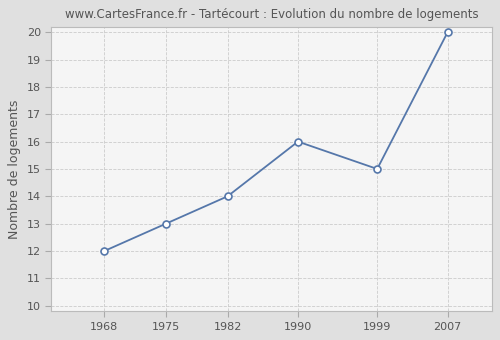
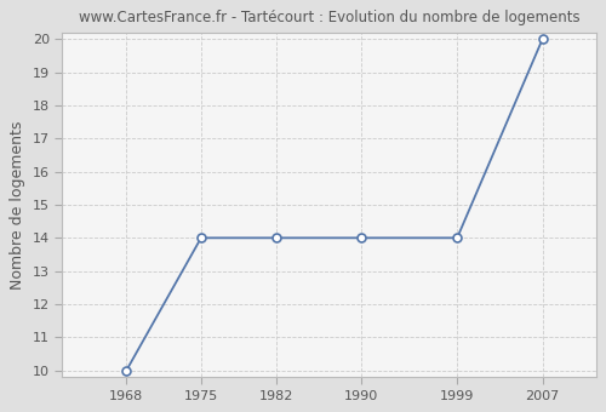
1968: 12 -> 10
1975: 13 -> 14
1990: 16 -> 14
1999: 15 -> 14
